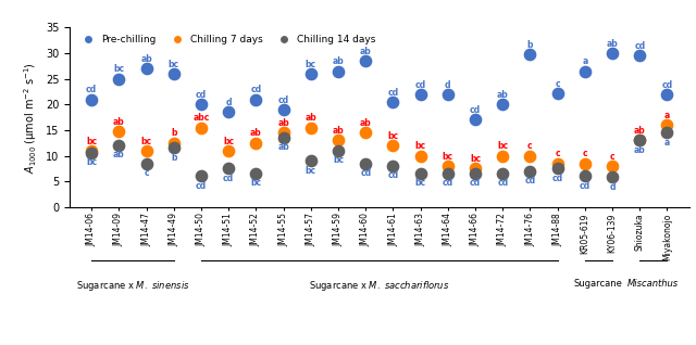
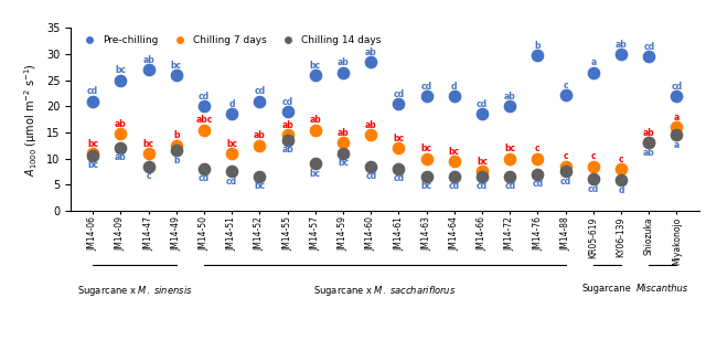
Chilling 14 days/JM14-50: 6.0 -> 8.0
Chilling 7 days/JM14-64: 8.0 -> 9.5
Pre-chilling/JM14-66: 17.0 -> 18.5
